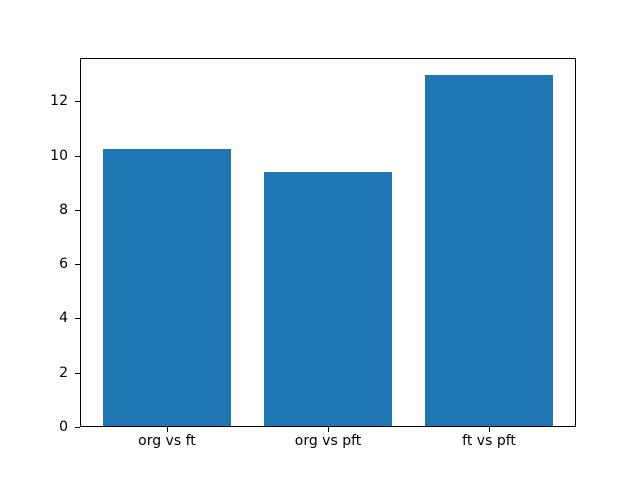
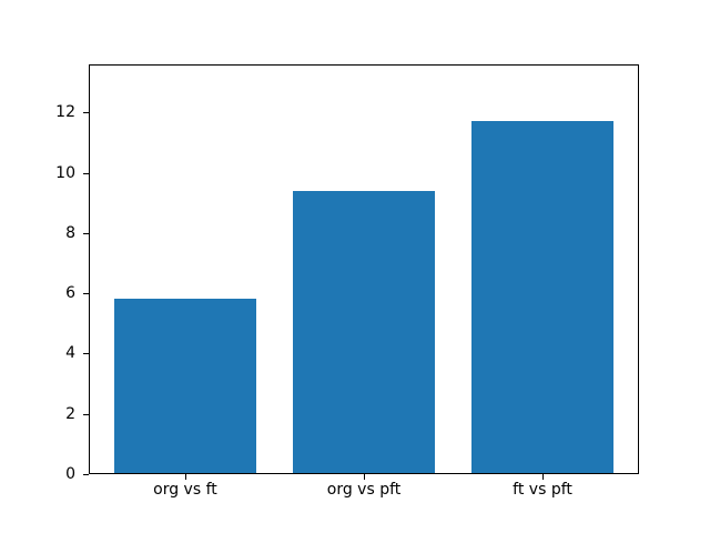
org vs ft: 10.2 -> 5.8
ft vs pft: 12.9 -> 11.7
